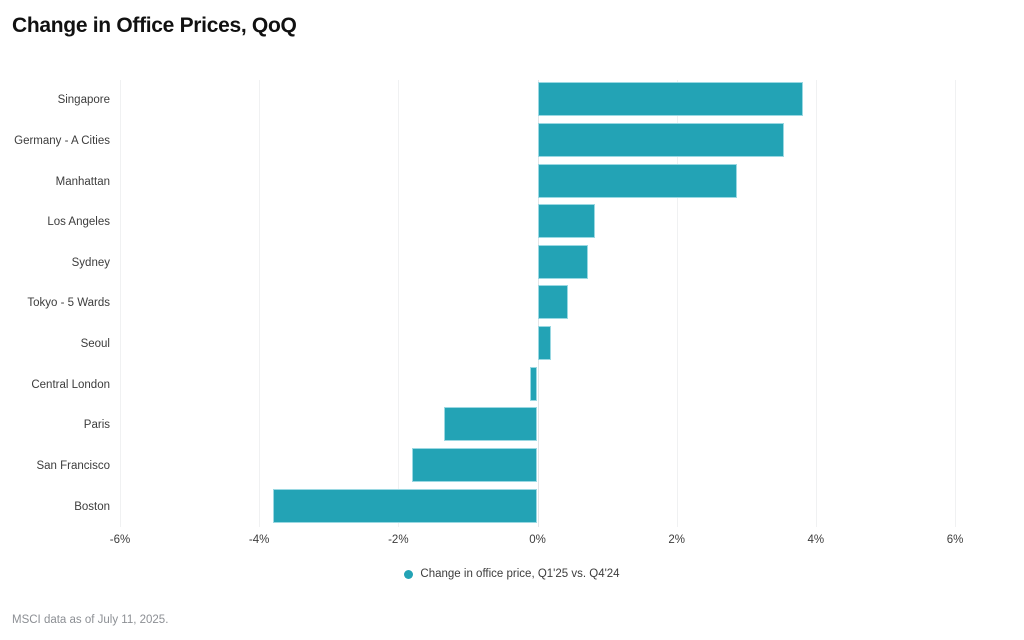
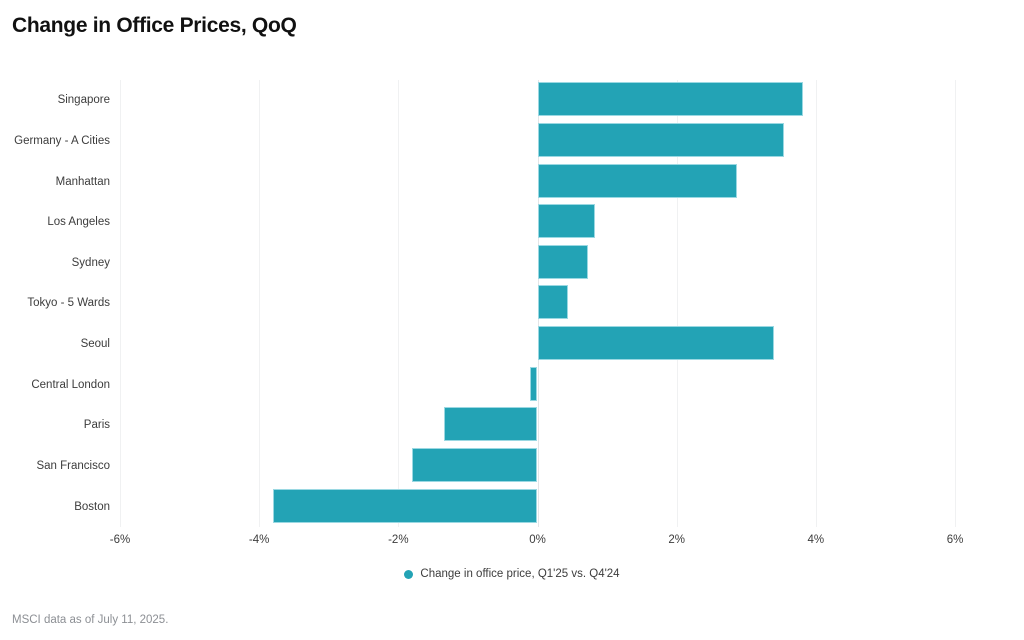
Seoul: 0.2% -> 3.4%
